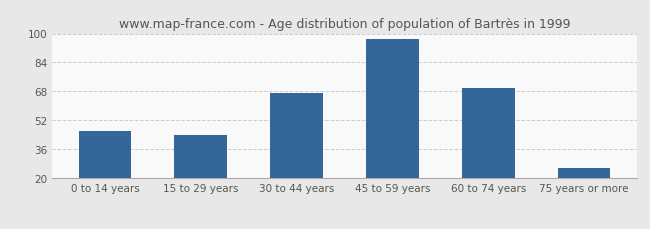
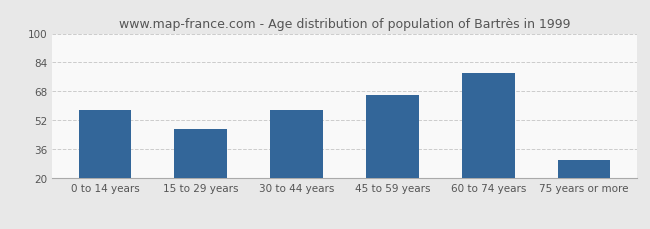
0 to 14 years: 46 -> 58
15 to 29 years: 44 -> 47
30 to 44 years: 67 -> 58
45 to 59 years: 97 -> 66
60 to 74 years: 70 -> 78
75 years or more: 26 -> 30
